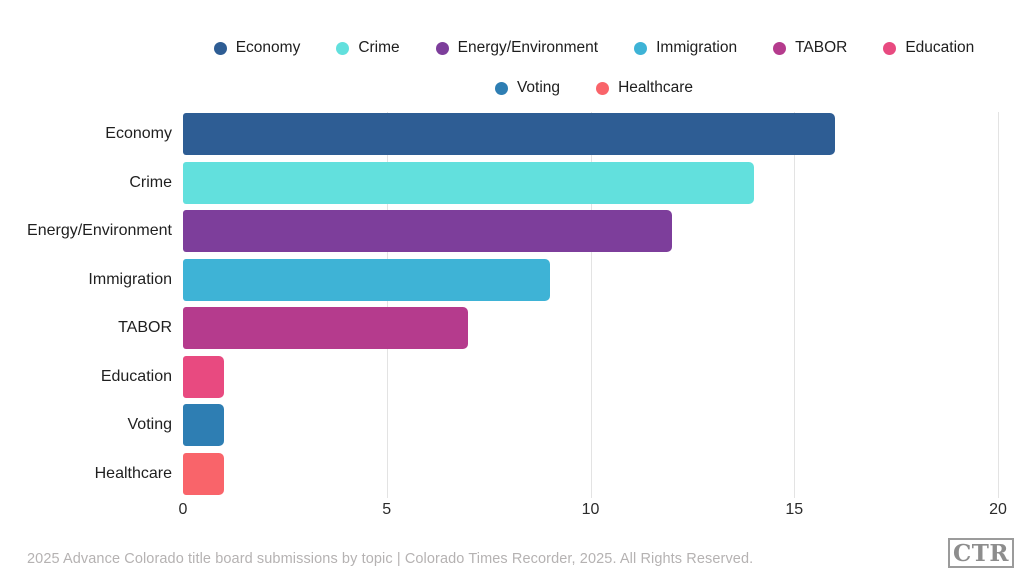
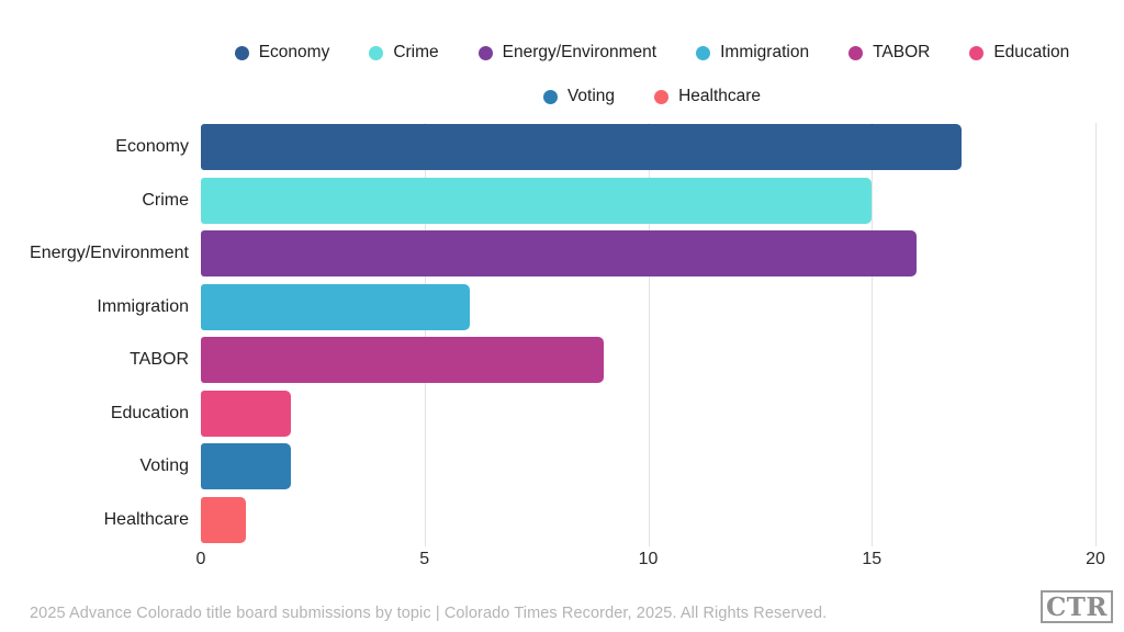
Economy: 16 -> 17
Crime: 14 -> 15
Energy/Environment: 12 -> 16
Immigration: 9 -> 6
TABOR: 7 -> 9
Education: 1 -> 2
Voting: 1 -> 2
